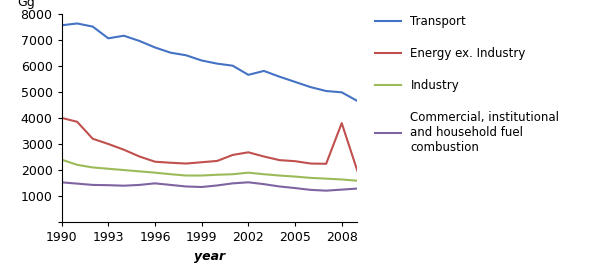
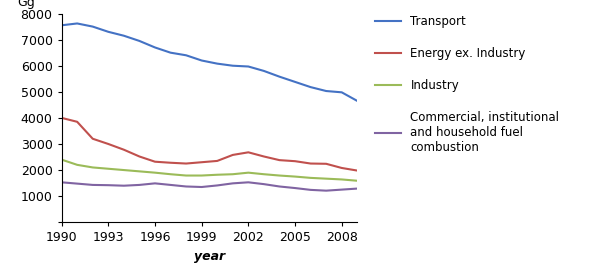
Transport/1993: 7050 -> 7300
Transport/2002: 5650 -> 5970
Energy ex. Industry/2008: 3800 -> 2080
